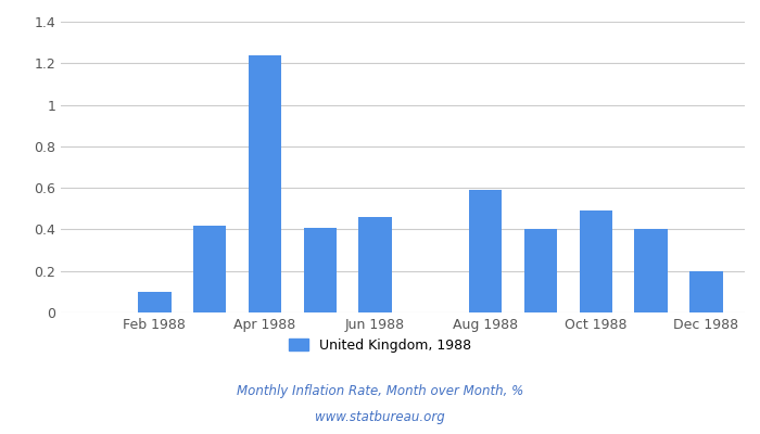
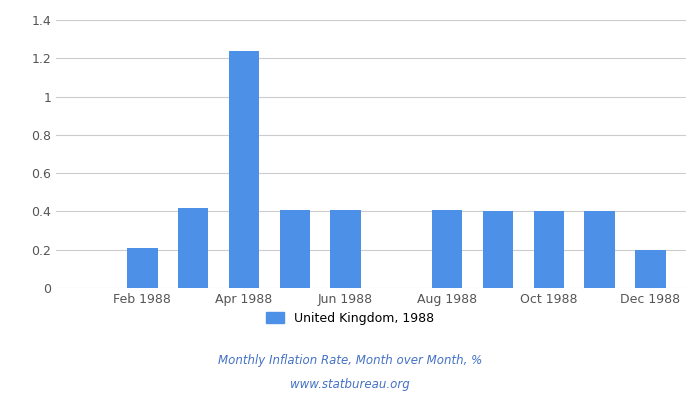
Feb 1988: 0.10 -> 0.21
Jun 1988: 0.46 -> 0.41
Aug 1988: 0.59 -> 0.41
Oct 1988: 0.49 -> 0.40
